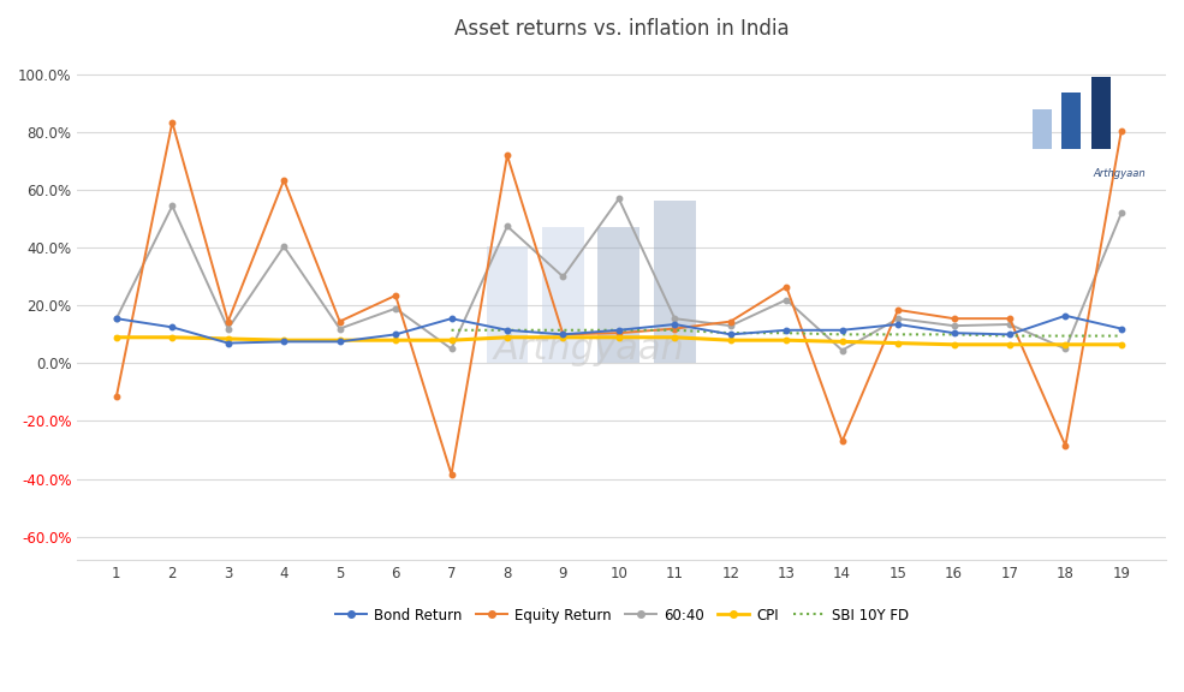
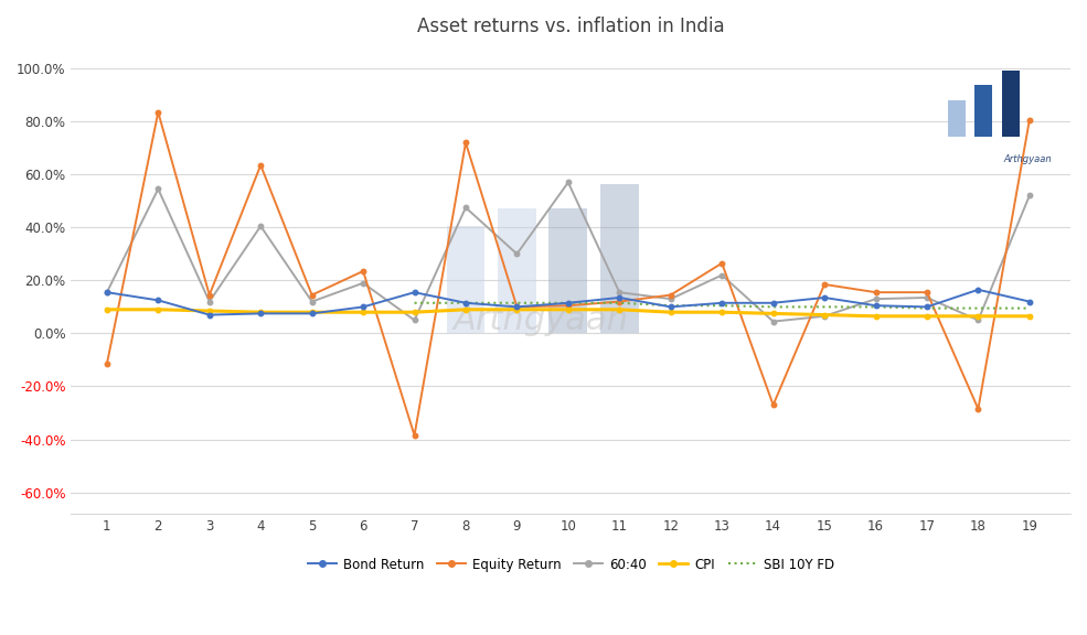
Asset returns vs. inflation in India/60:40/15: 15.5% -> 6.5%
